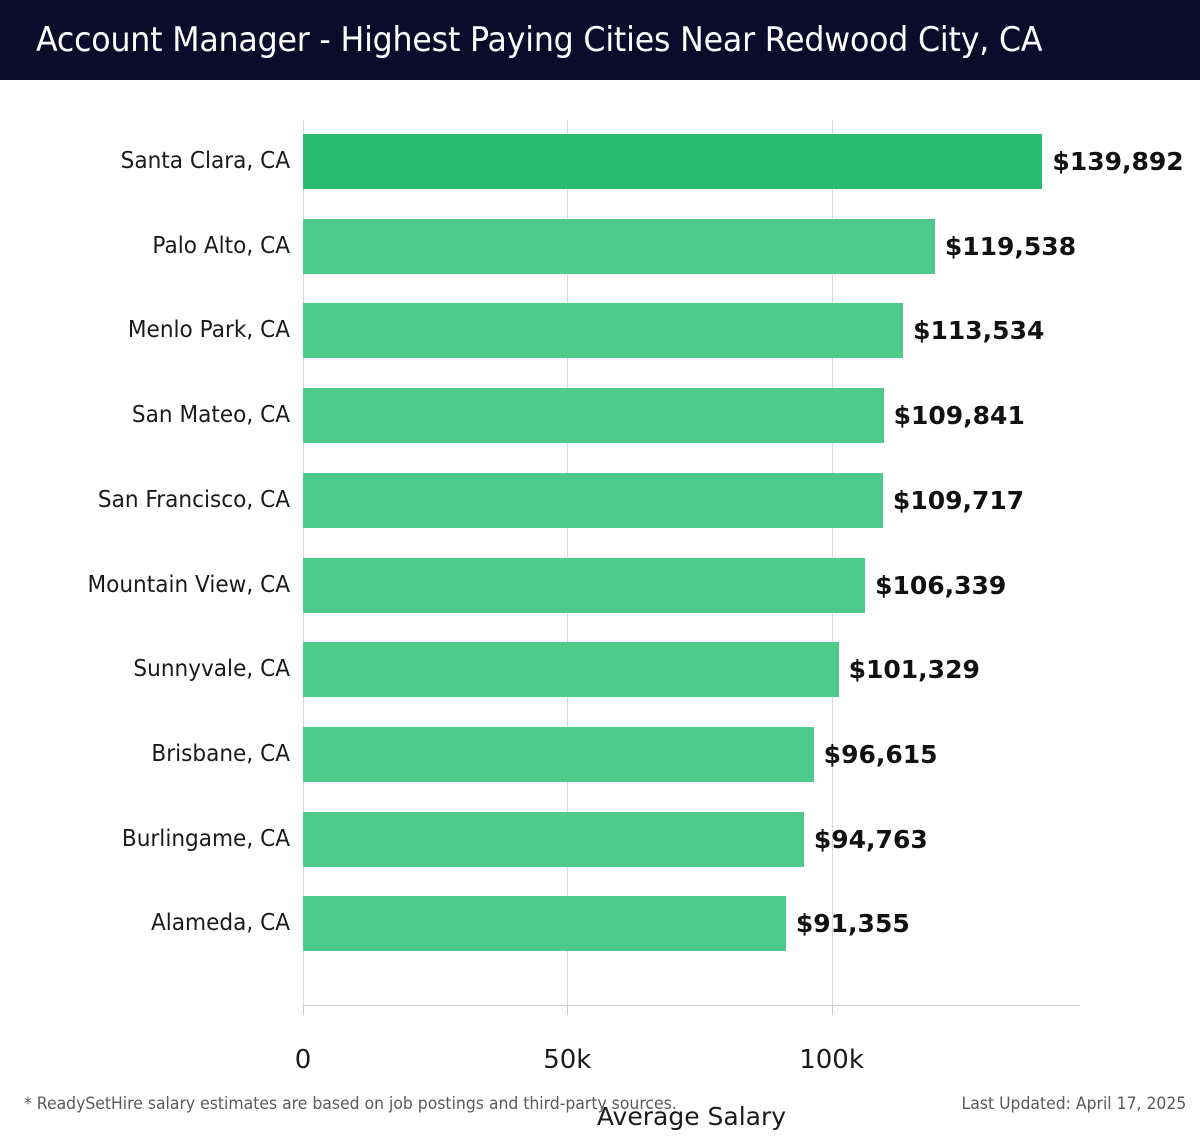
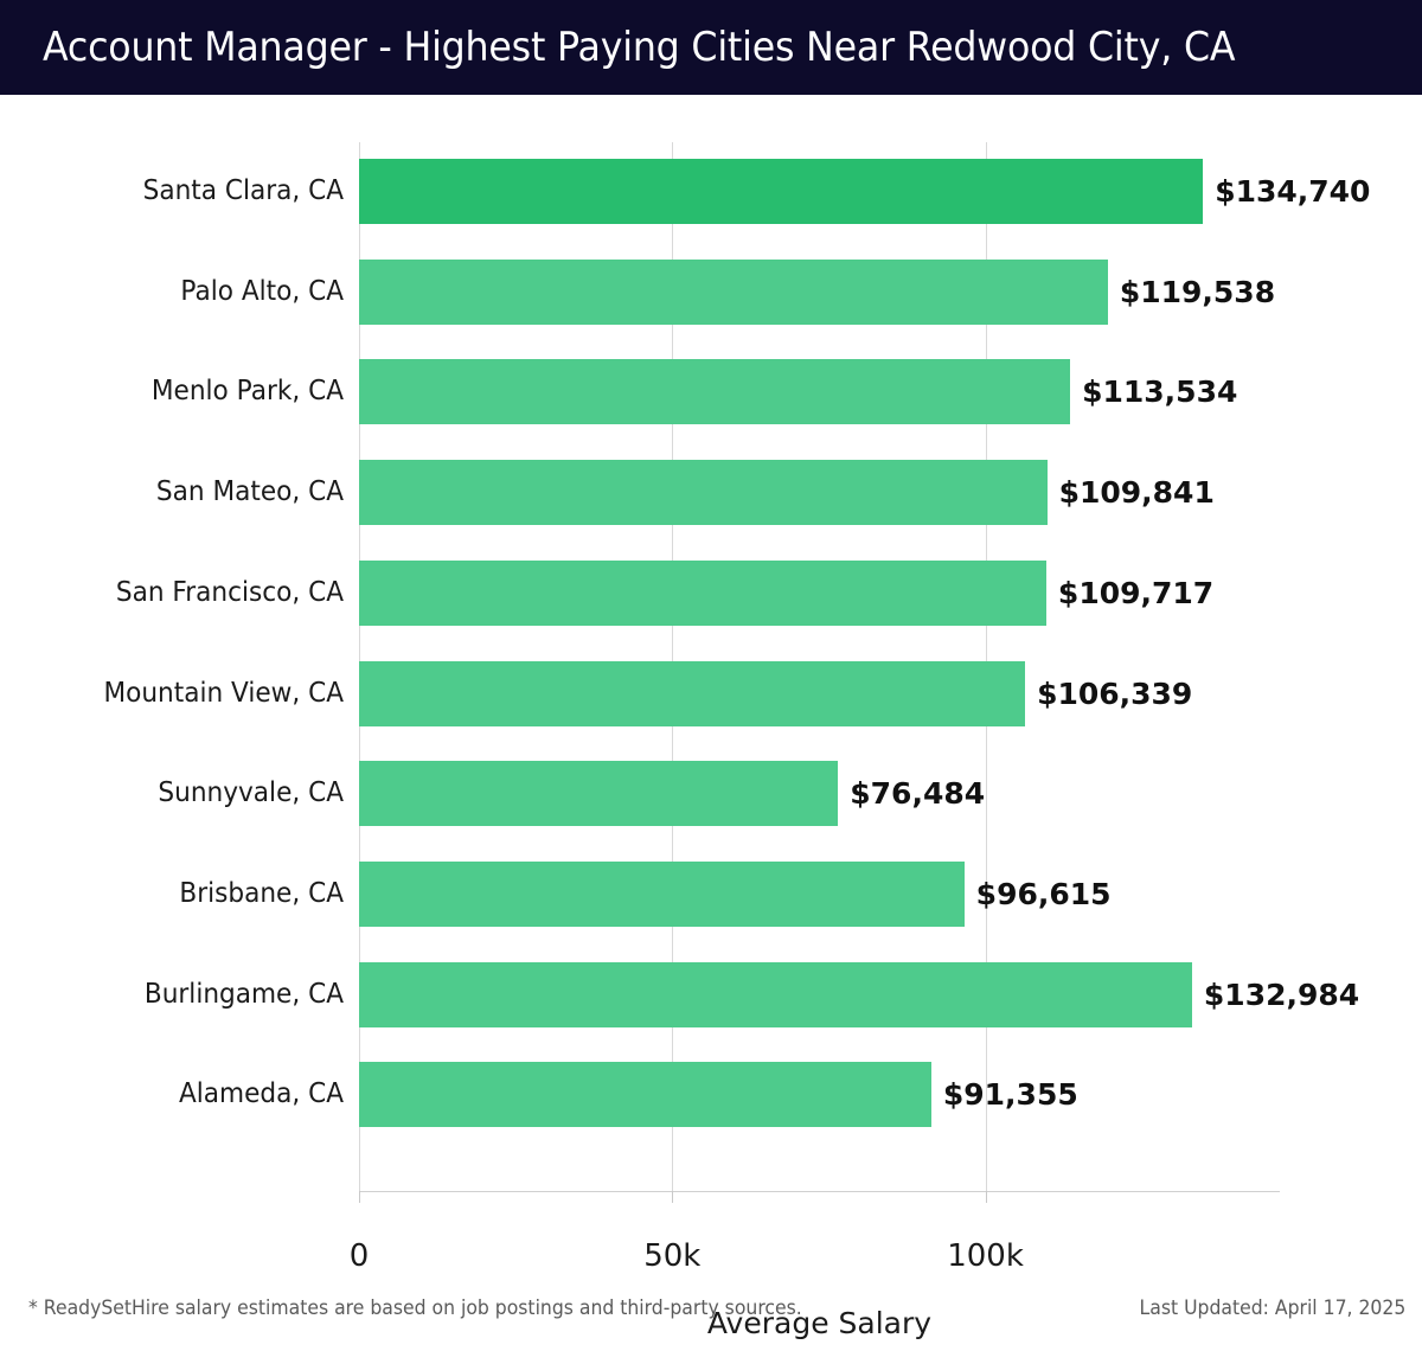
Santa Clara, CA: $139,892 -> $134,740
Sunnyvale, CA: $101,329 -> $76,484
Burlingame, CA: $94,763 -> $132,984
